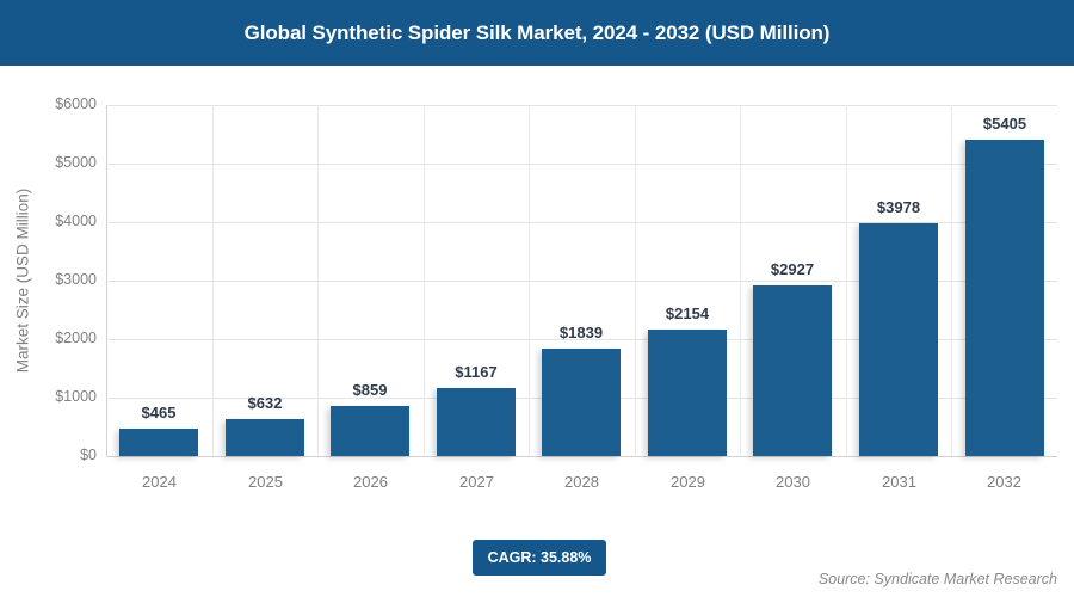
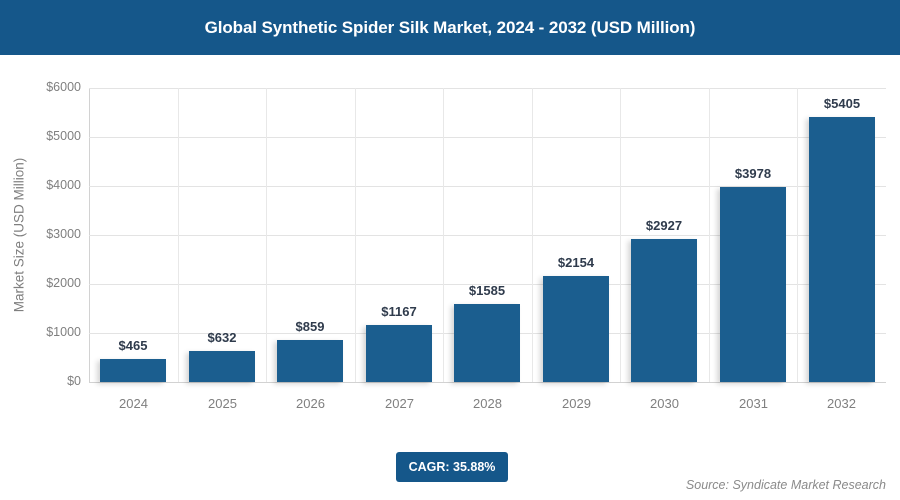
2028: $1839 -> $1585
